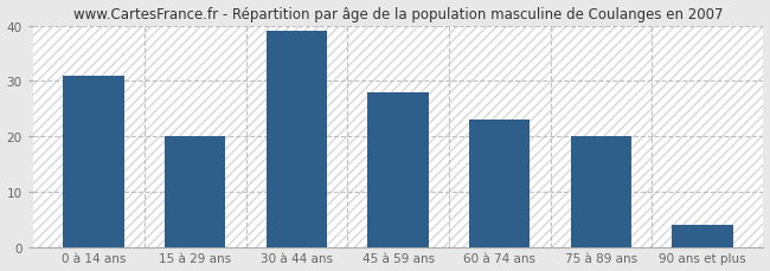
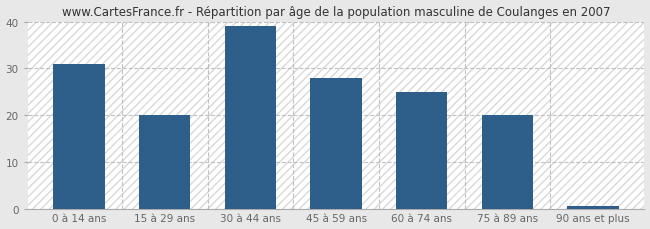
60 à 74 ans: 23.0 -> 25.0
90 ans et plus: 4.0 -> 0.5
